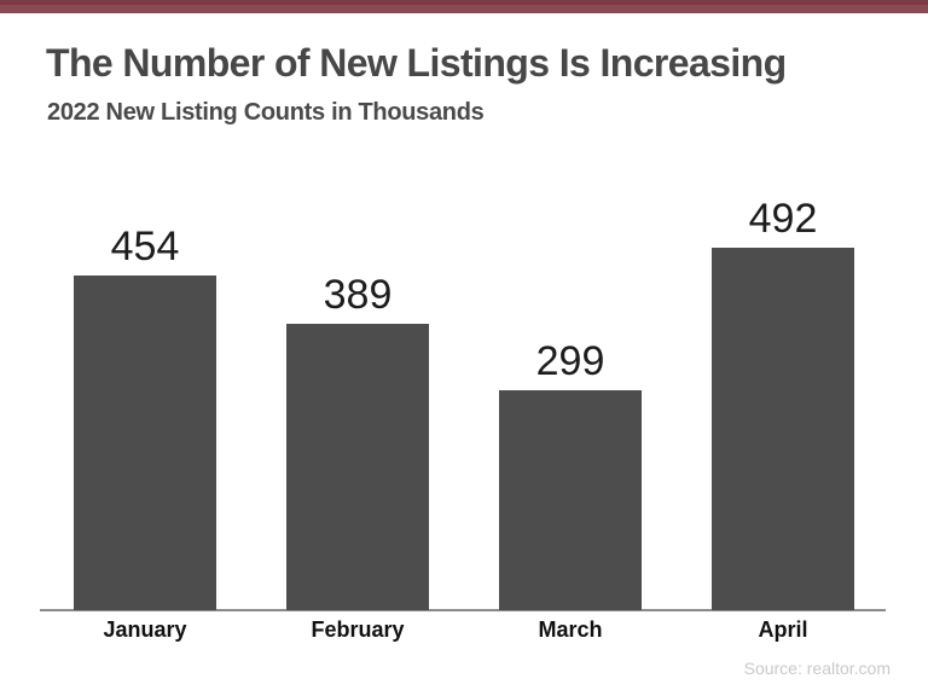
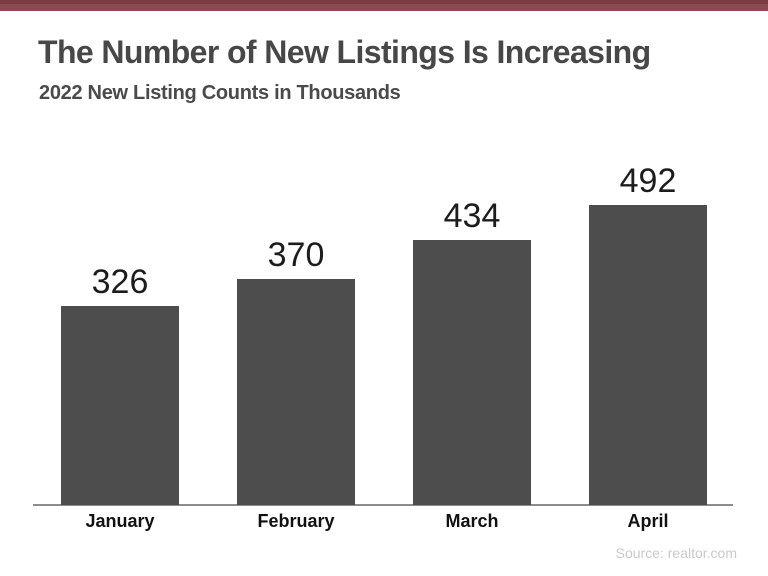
January: 454 -> 326
February: 389 -> 370
March: 299 -> 434
